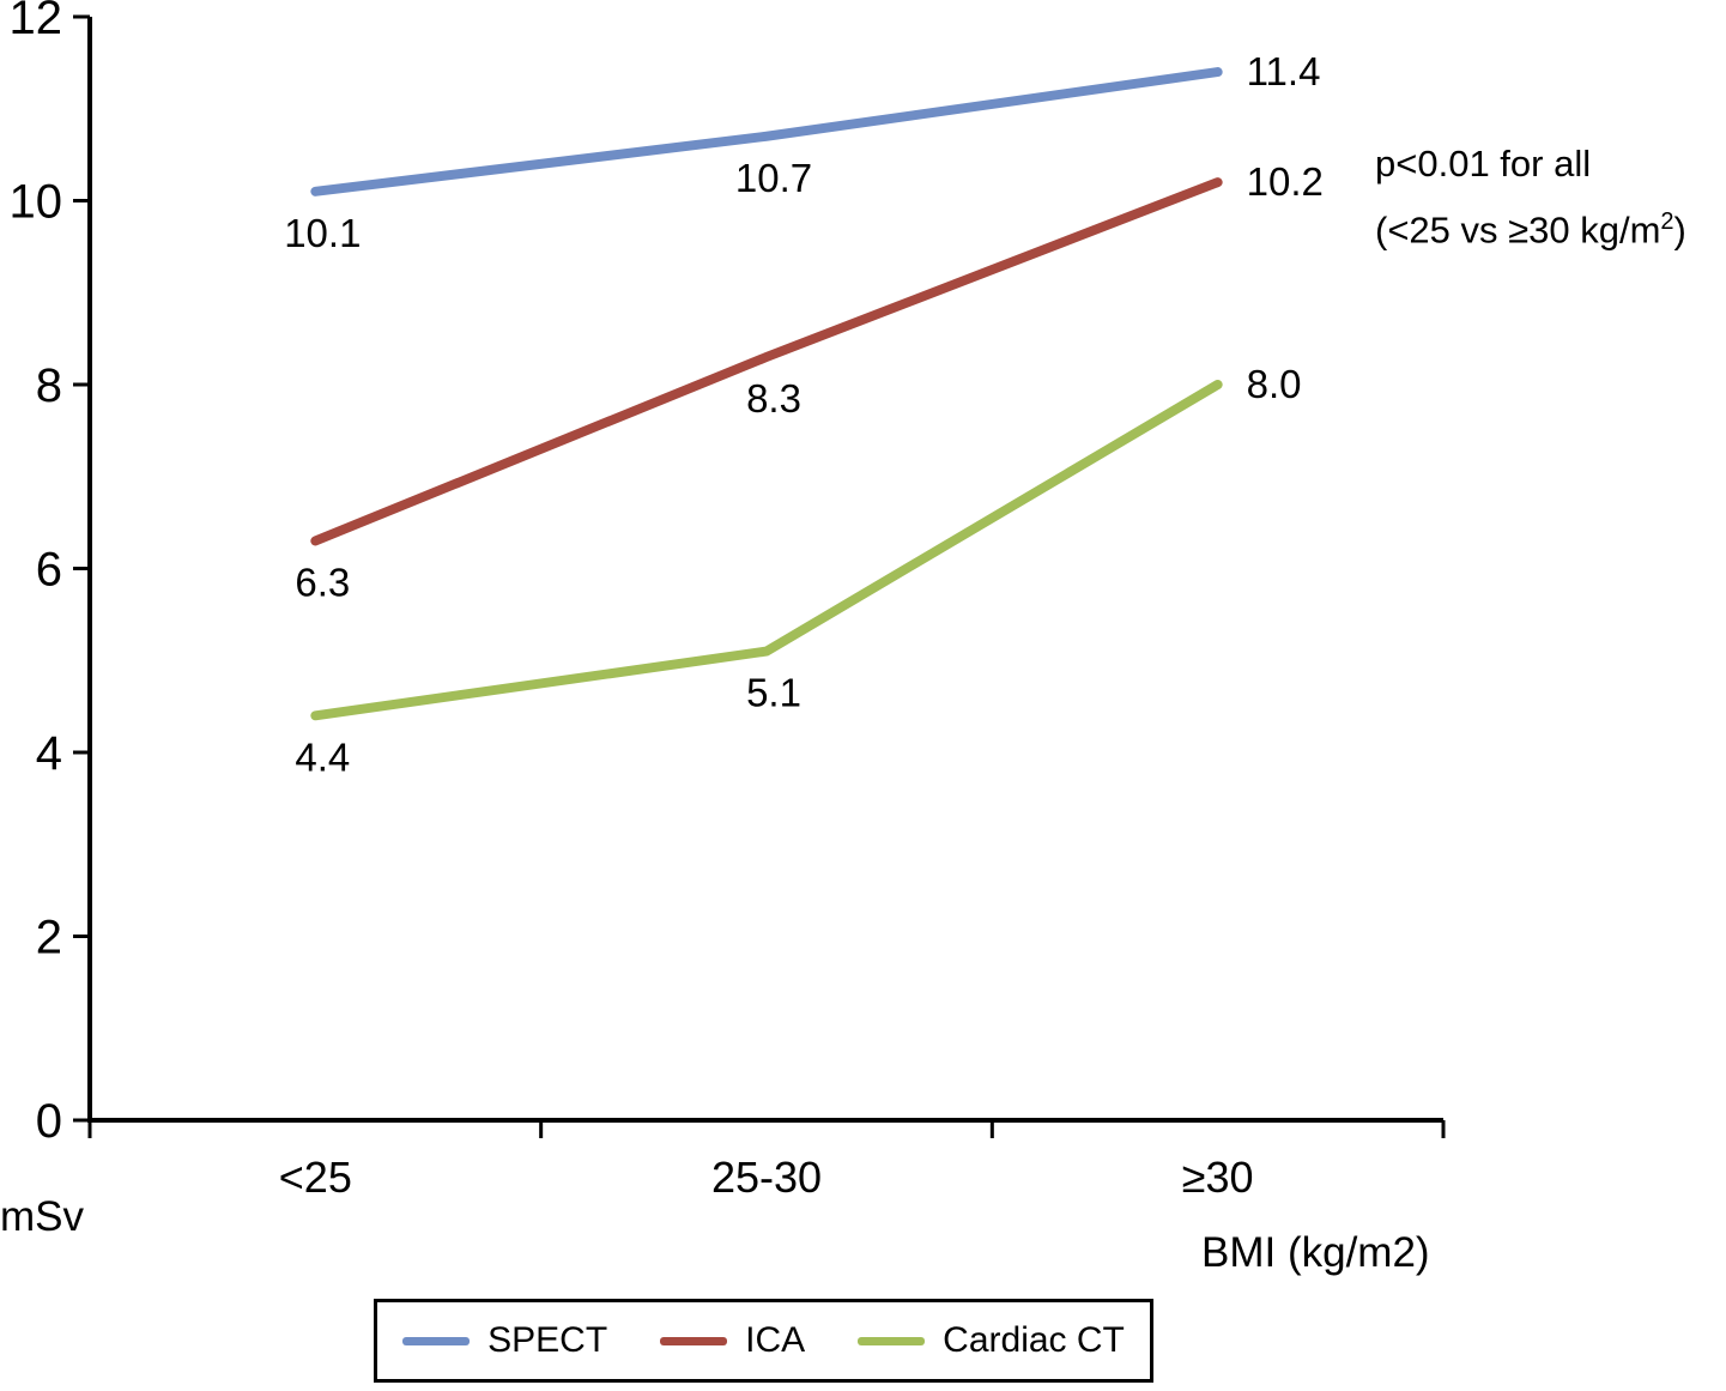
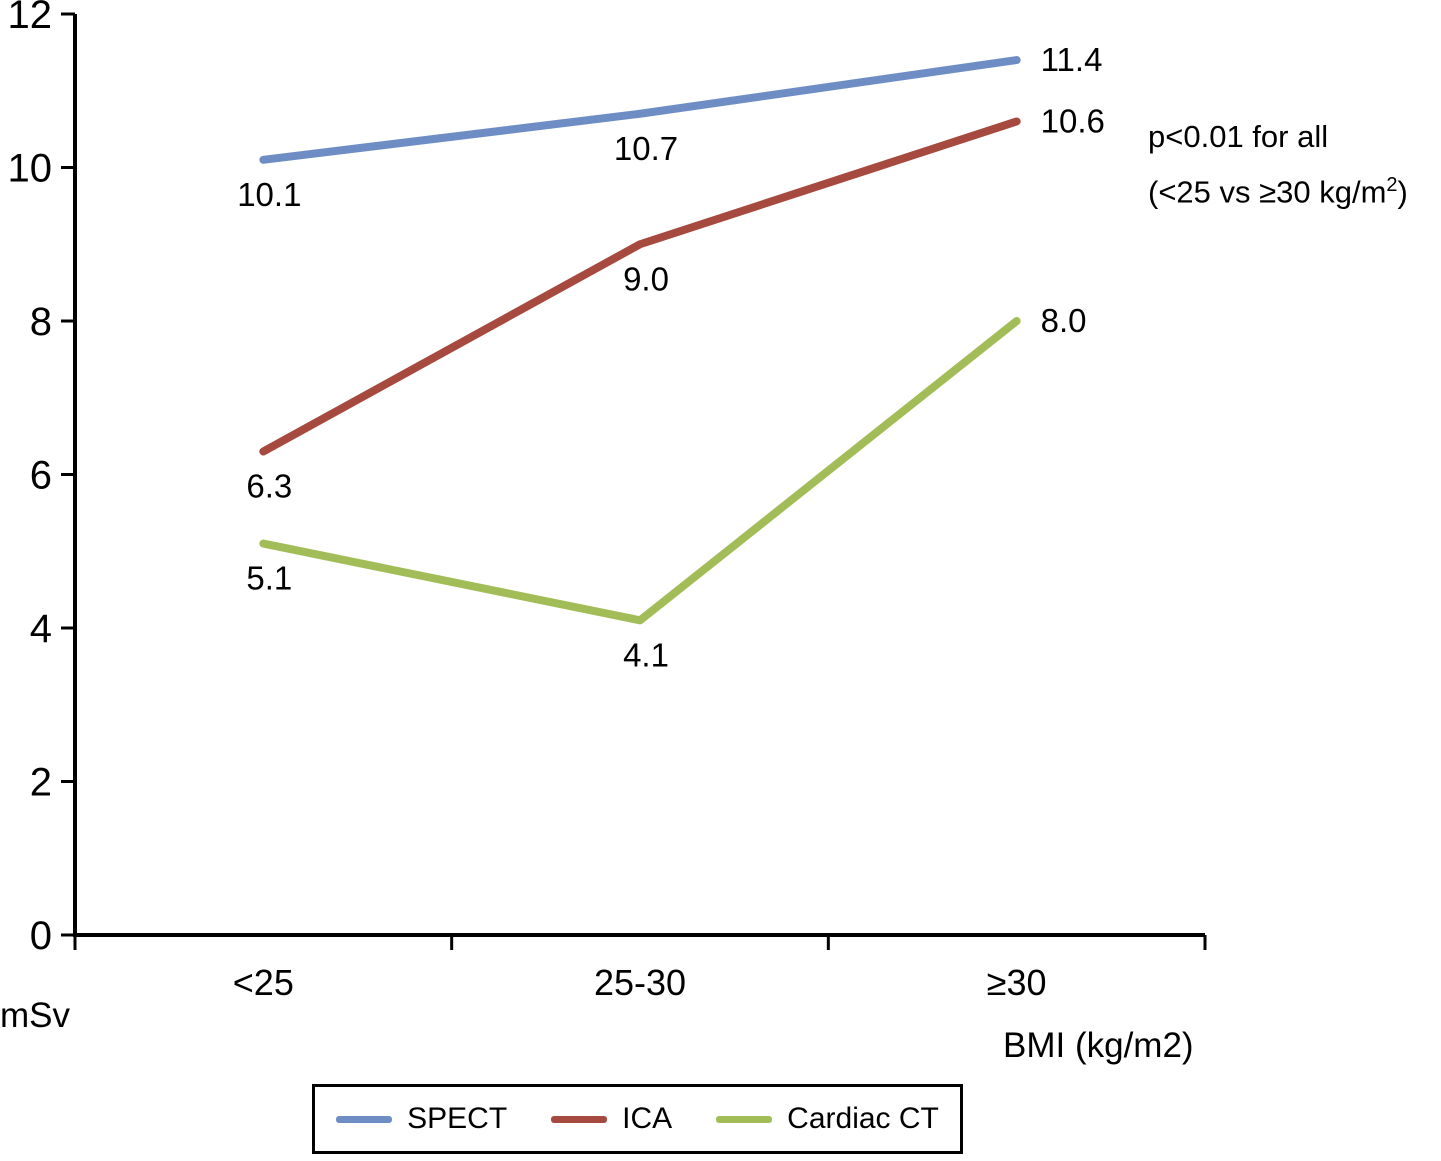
Cardiac CT/<25: 4.4 -> 5.1
ICA/25-30: 8.3 -> 9.0
Cardiac CT/25-30: 5.1 -> 4.1
ICA/≥30: 10.2 -> 10.6
